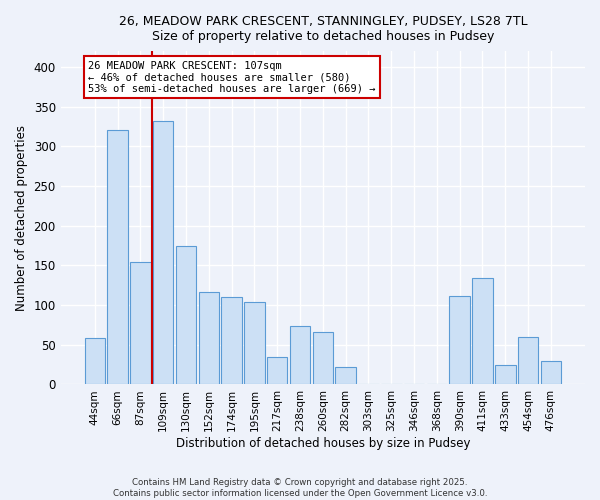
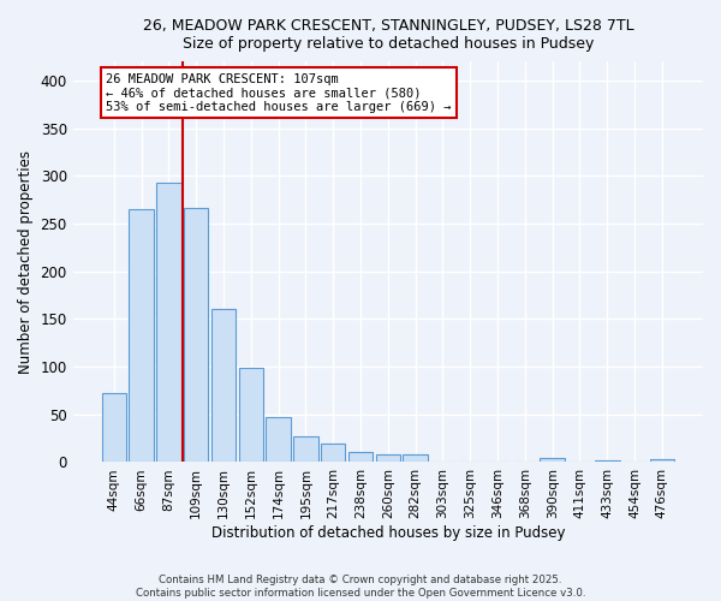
44sqm: 58 -> 72
66sqm: 320 -> 265
87sqm: 154 -> 293
109sqm: 332 -> 267
130sqm: 174 -> 160
152sqm: 116 -> 99
174sqm: 110 -> 47
195sqm: 104 -> 27
217sqm: 34 -> 19
238sqm: 74 -> 11
260sqm: 66 -> 8
282sqm: 22 -> 8
390sqm: 112 -> 4
411sqm: 134 -> 1
433sqm: 24 -> 2
454sqm: 60 -> 1
476sqm: 30 -> 3
